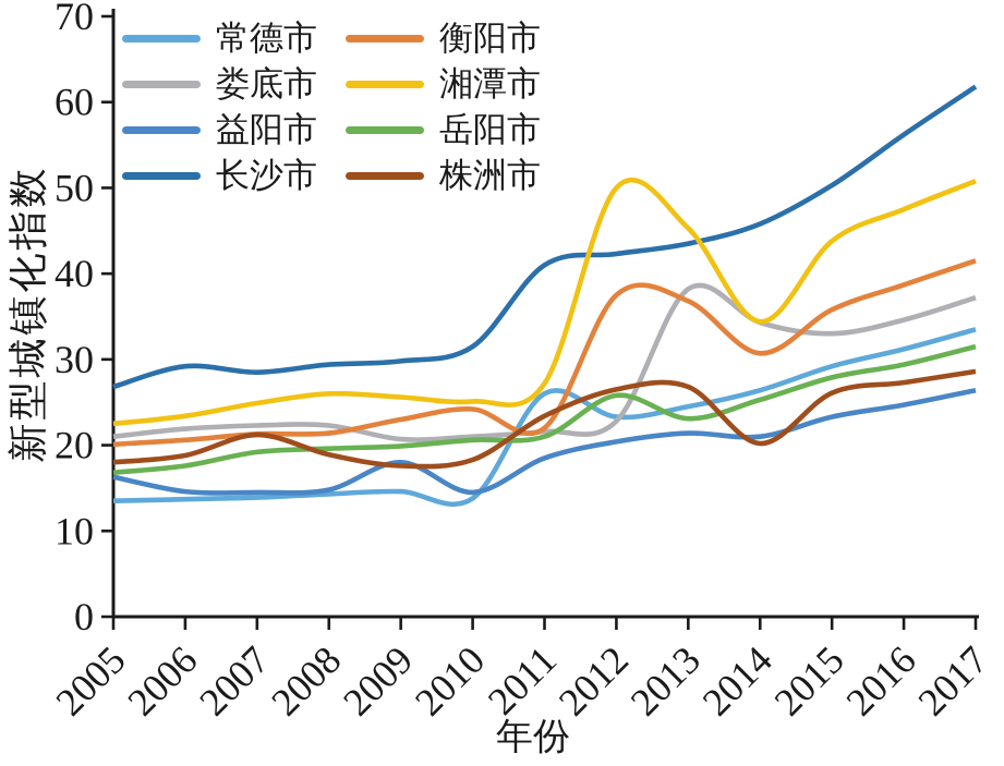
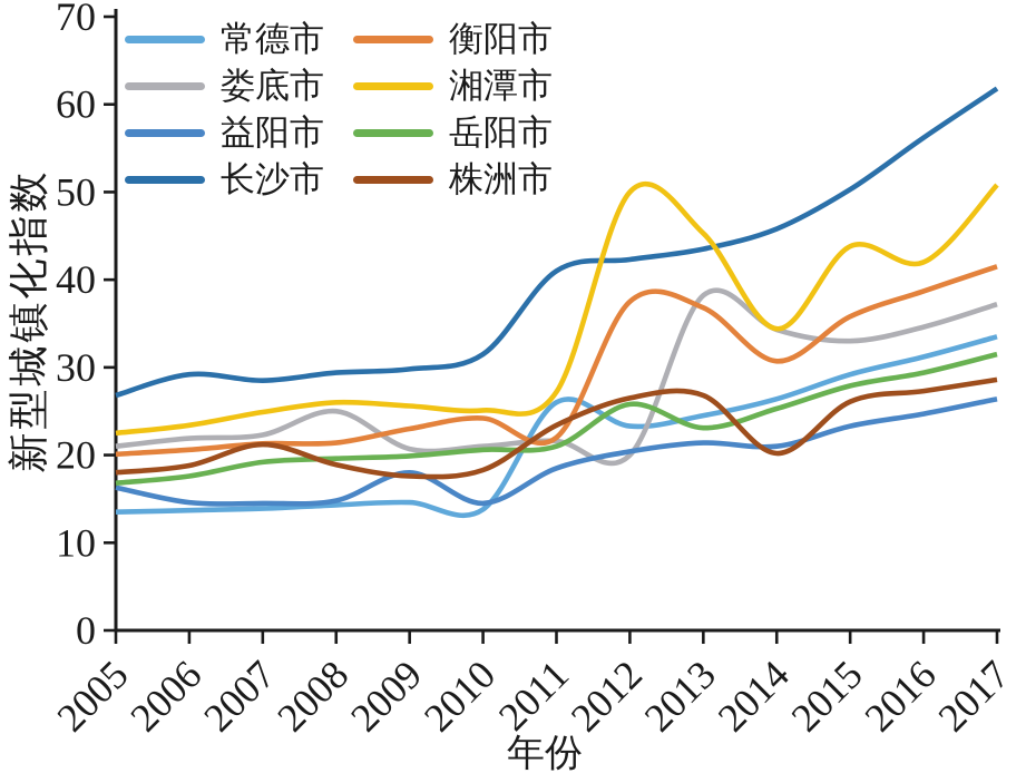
娄底市/2008: 22 -> 25
娄底市/2012: 23 -> 20
湘潭市/2016: 48 -> 42
